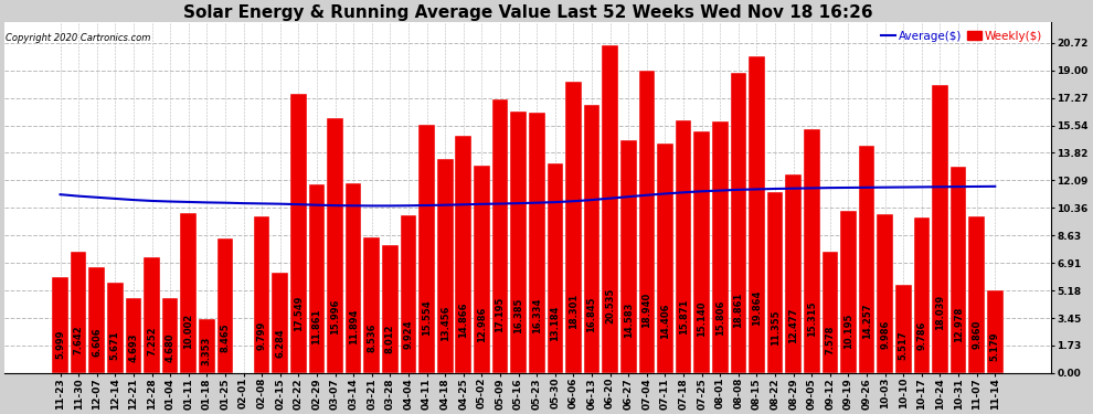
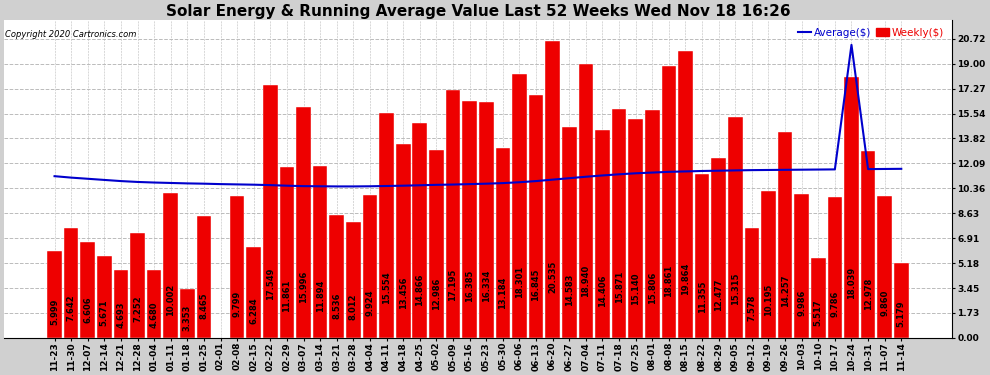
Average($)/10-24: 11.7 -> 20.3
